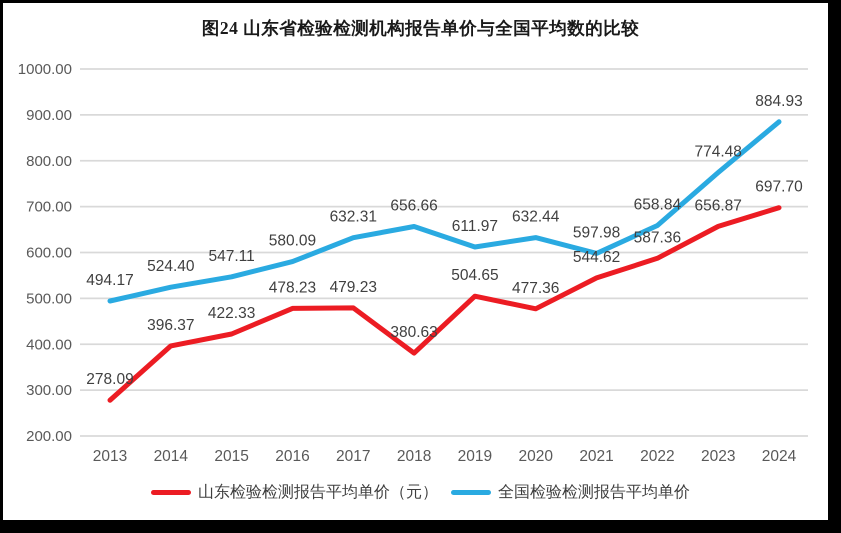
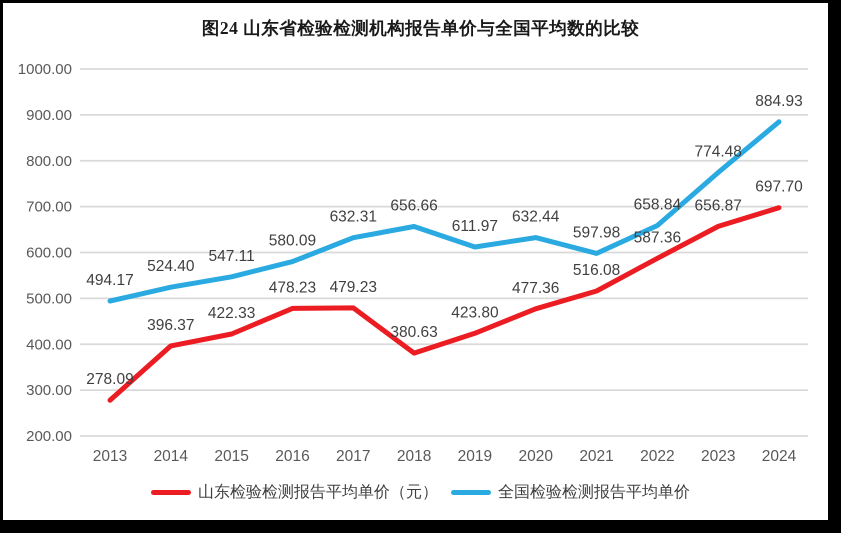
山东检验检测报告平均单价（元）/2019: 504.65 -> 423.80
山东检验检测报告平均单价（元）/2021: 544.62 -> 516.08
